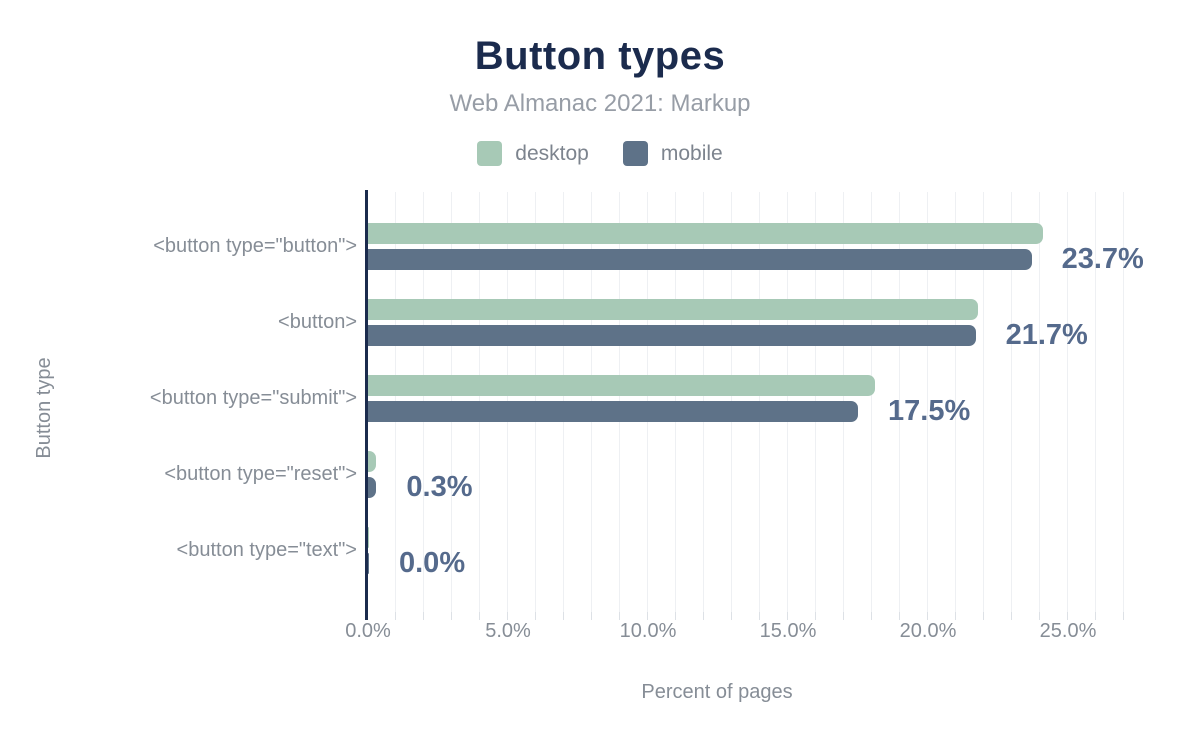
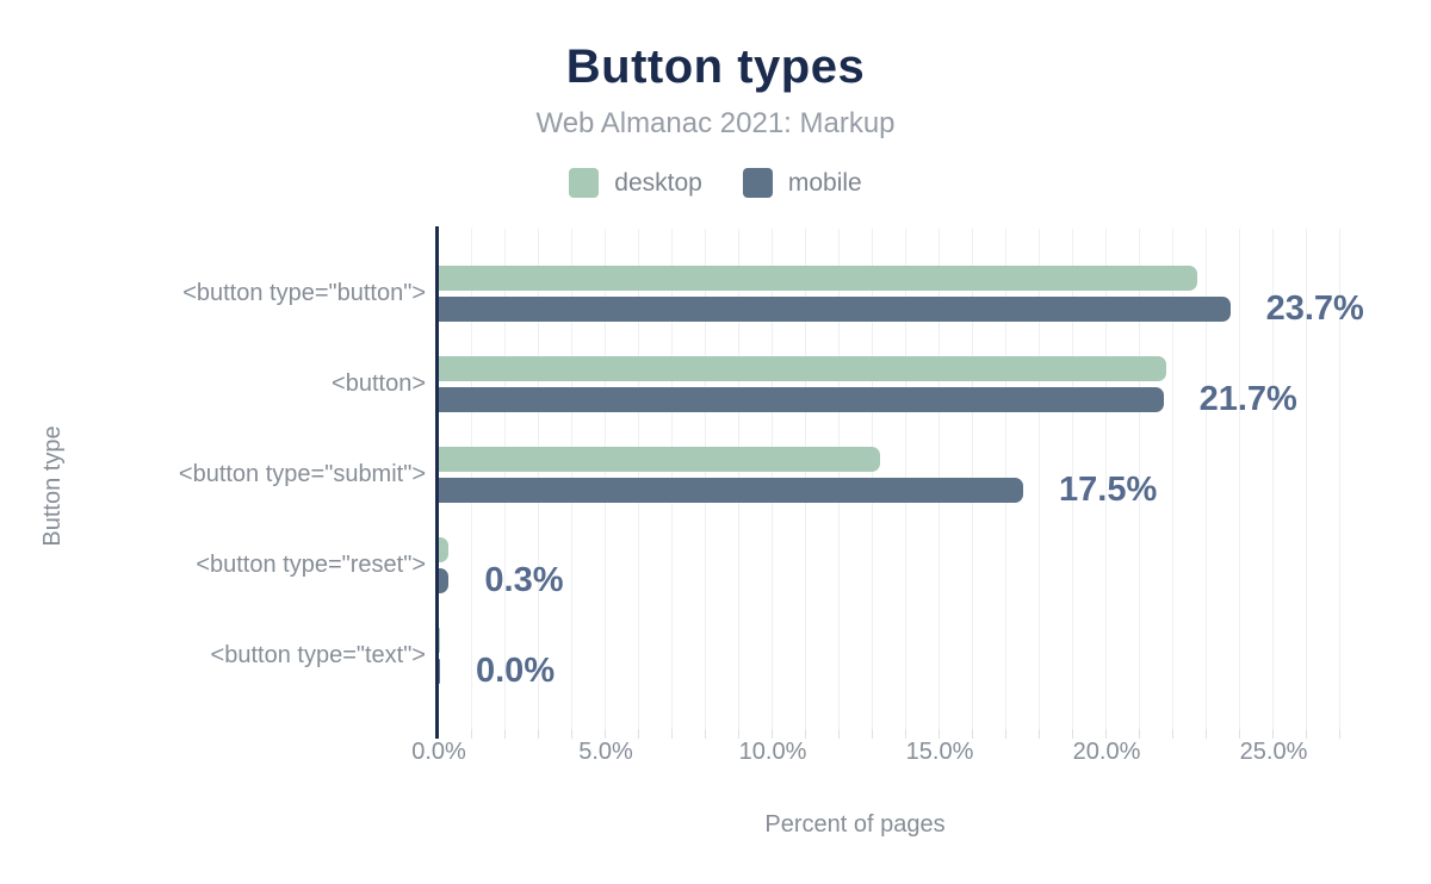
desktop/<button type="button">: 24.1% -> 22.7%
desktop/<button type="submit">: 18.1% -> 13.2%
